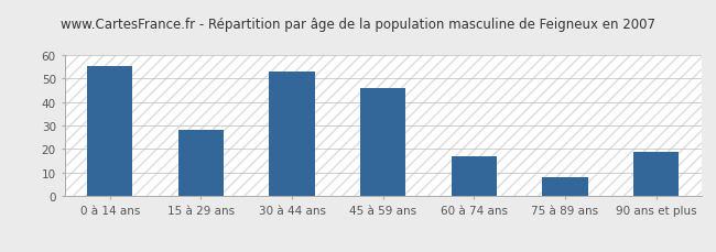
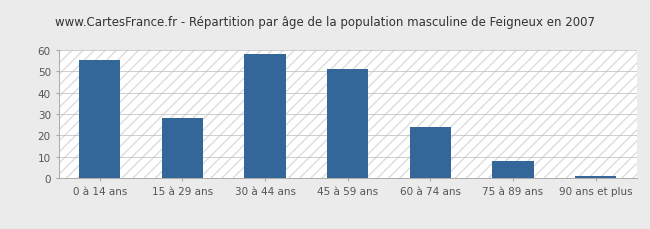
30 à 44 ans: 53 -> 58
45 à 59 ans: 46 -> 51
60 à 74 ans: 17 -> 24
90 ans et plus: 19 -> 1
